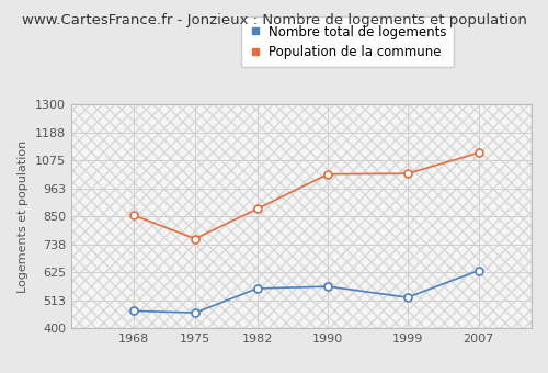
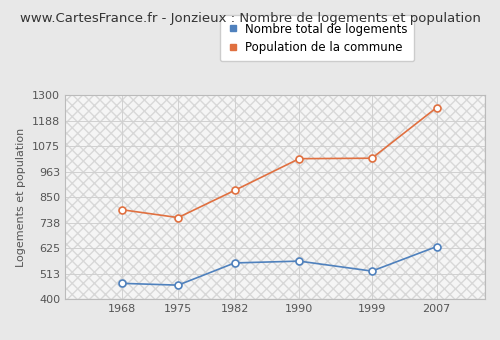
Population de la commune/1968: 855 -> 795
Population de la commune/2007: 1105 -> 1245
